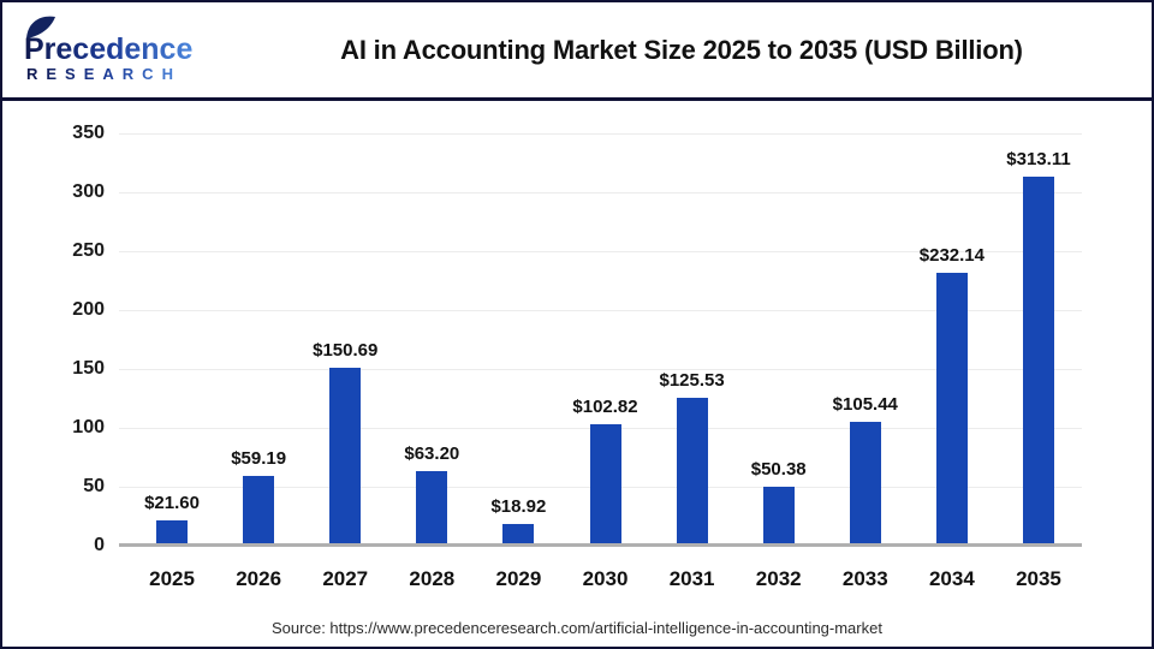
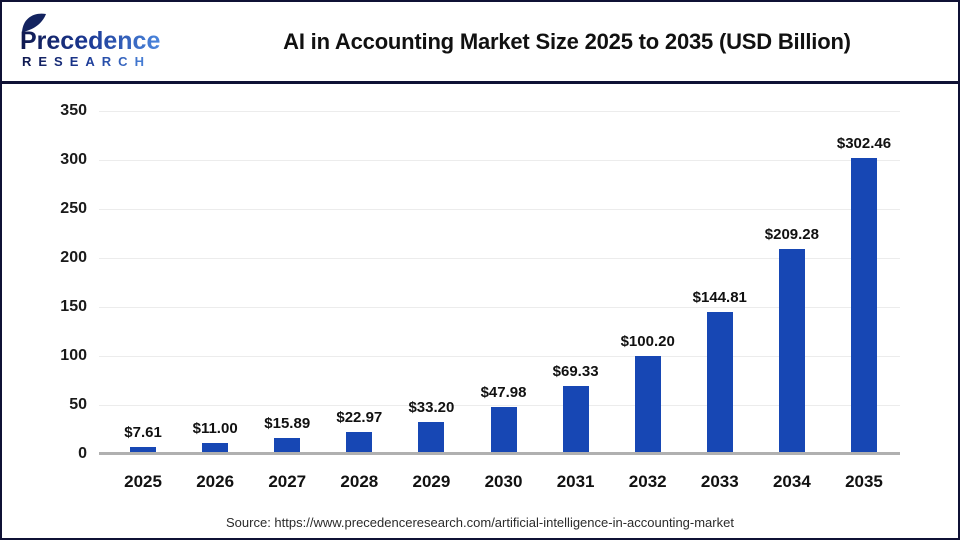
2025: $21.60 -> $7.61
2026: $59.19 -> $11.00
2027: $150.69 -> $15.89
2028: $63.20 -> $22.97
2029: $18.92 -> $33.20
2030: $102.82 -> $47.98
2031: $125.53 -> $69.33
2032: $50.38 -> $100.20
2033: $105.44 -> $144.81
2034: $232.14 -> $209.28
2035: $313.11 -> $302.46
